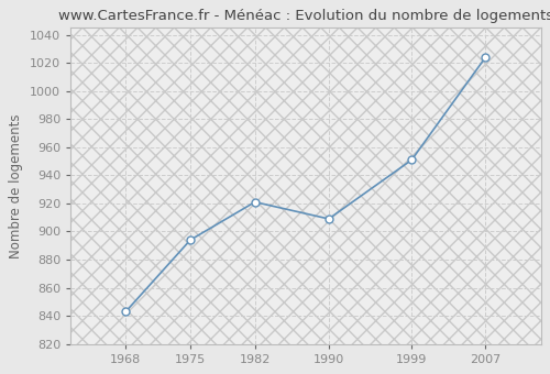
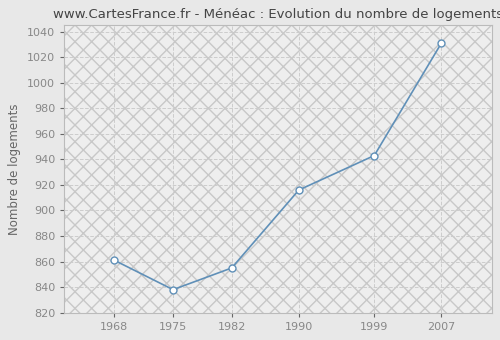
1968: 843 -> 861
1975: 894 -> 838
1982: 921 -> 855
1990: 909 -> 916
1999: 951 -> 943
2007: 1024 -> 1031
